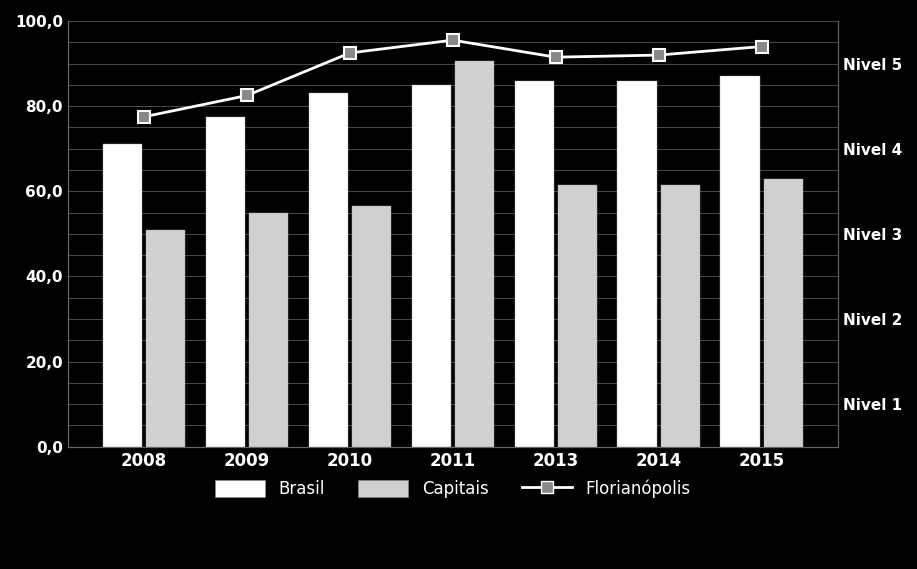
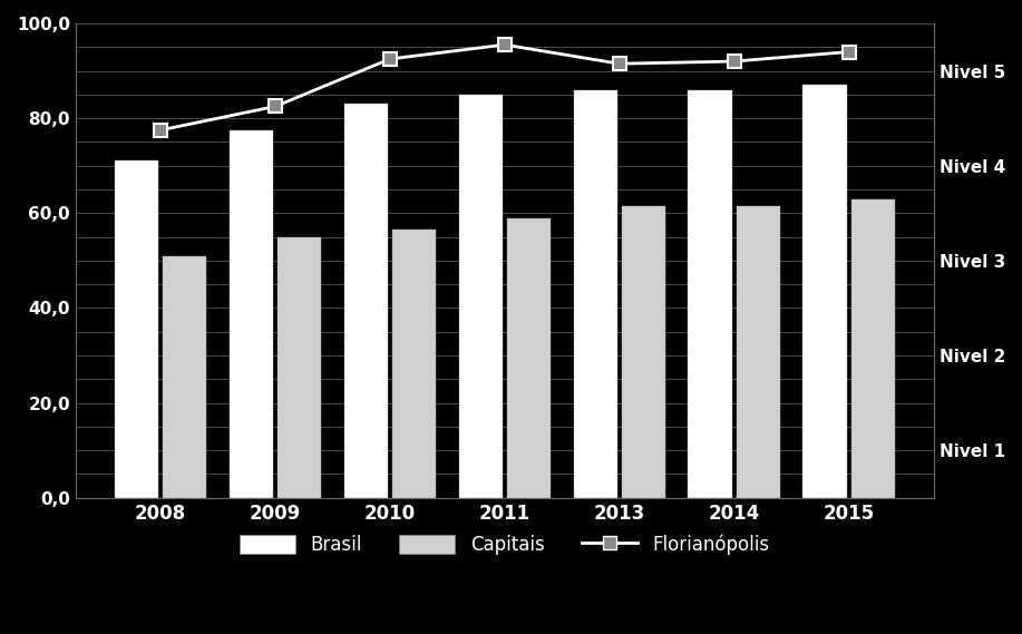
Capitais/2011: 90,5 -> 59,0
